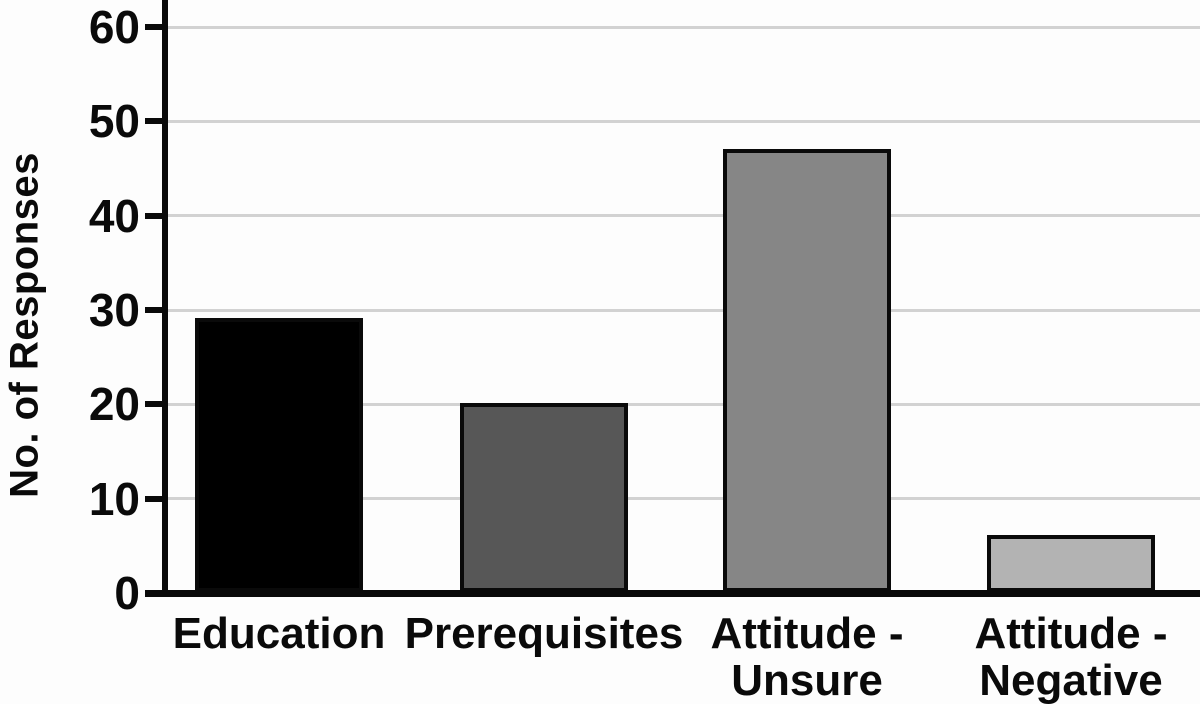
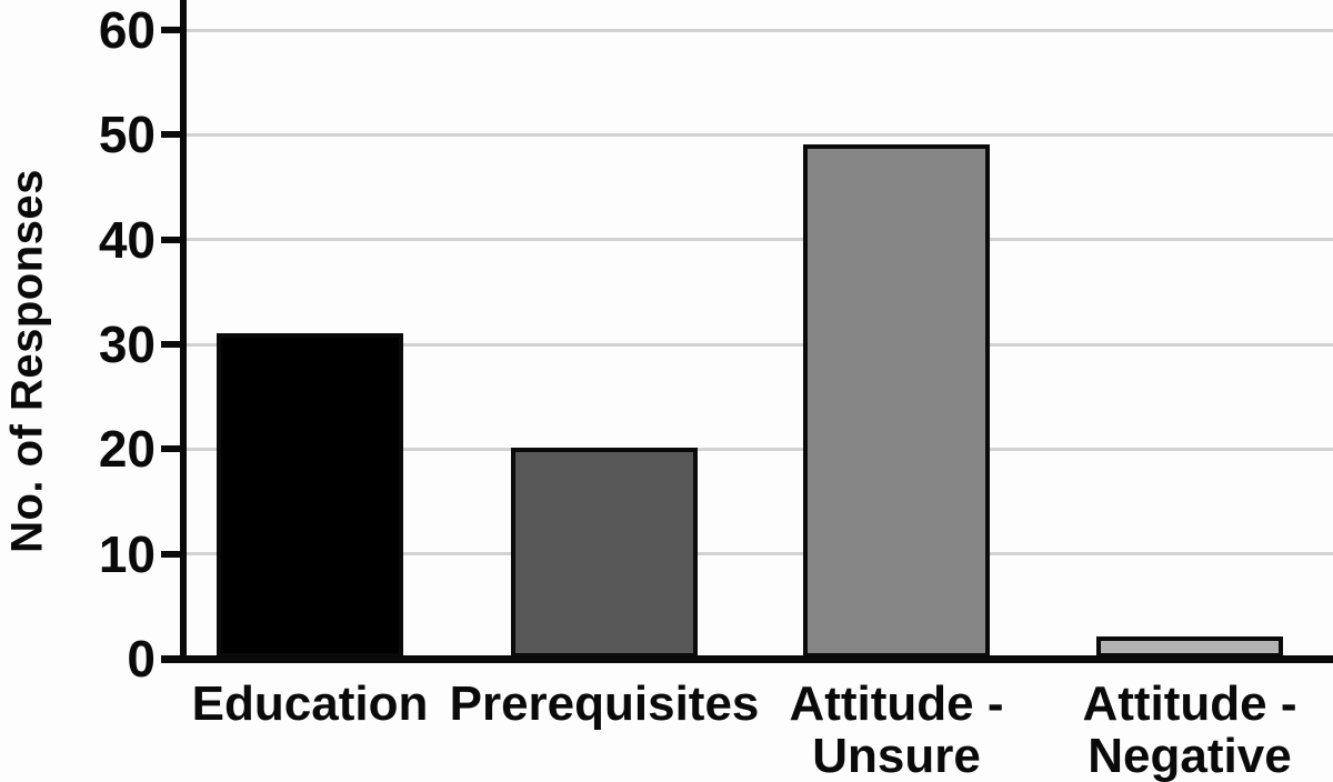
Education: 29 -> 31
Attitude - Unsure: 47 -> 49
Attitude - Negative: 6 -> 2
